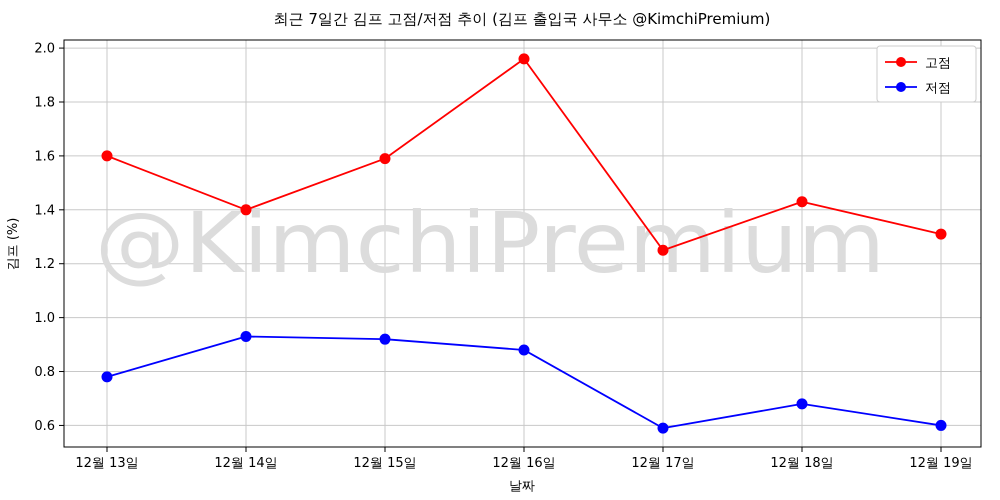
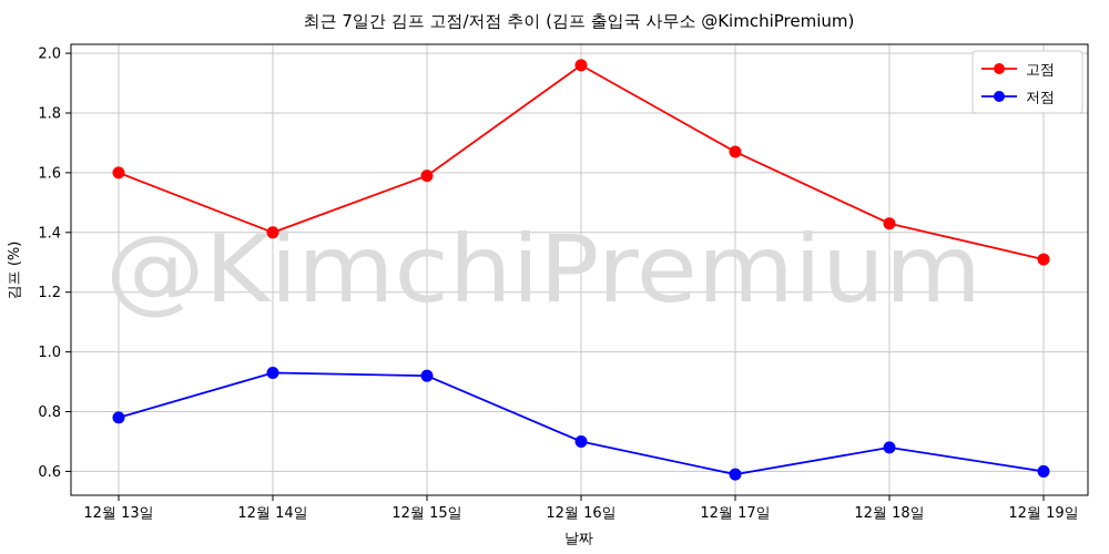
저점/12월 16일: 0.88 -> 0.70
고점/12월 17일: 1.25 -> 1.67
